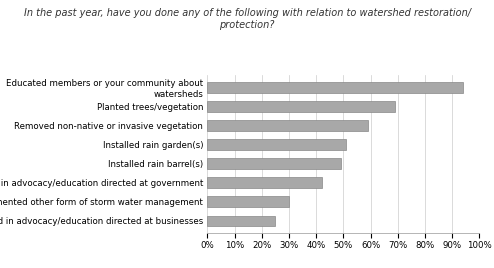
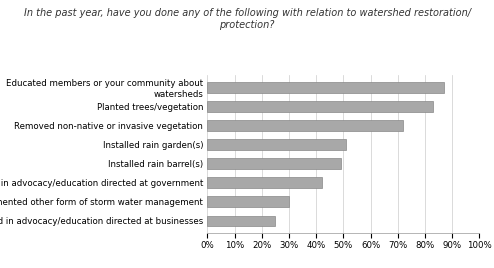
Educated members or your community about watersheds: 94% -> 87%
Planted trees/vegetation: 69% -> 83%
Removed non-native or invasive vegetation: 59% -> 72%
